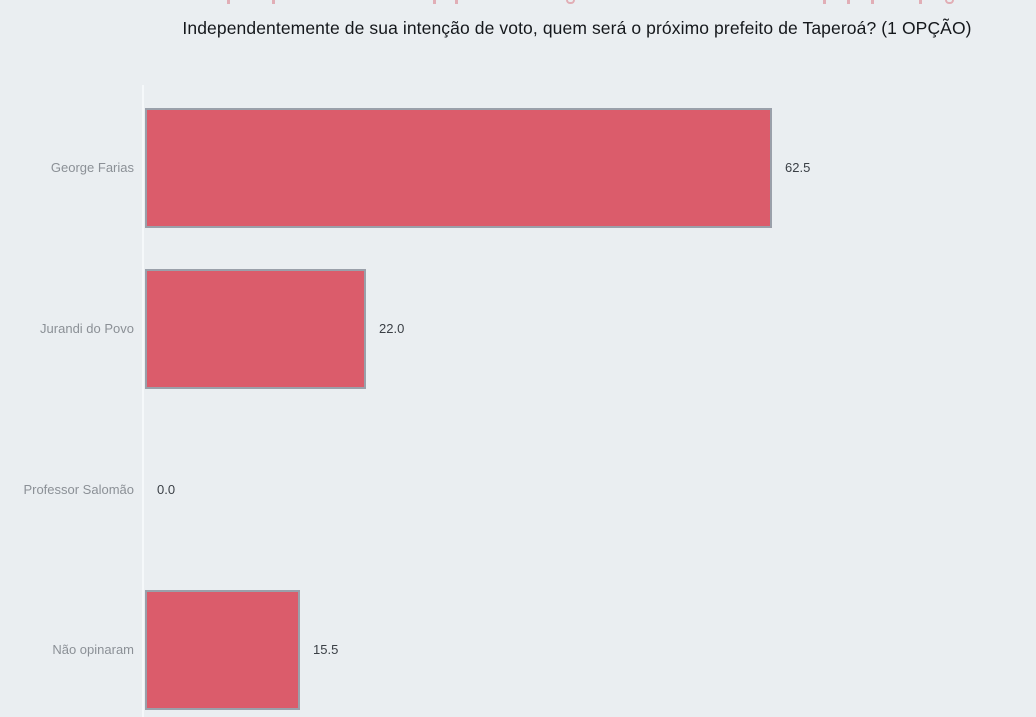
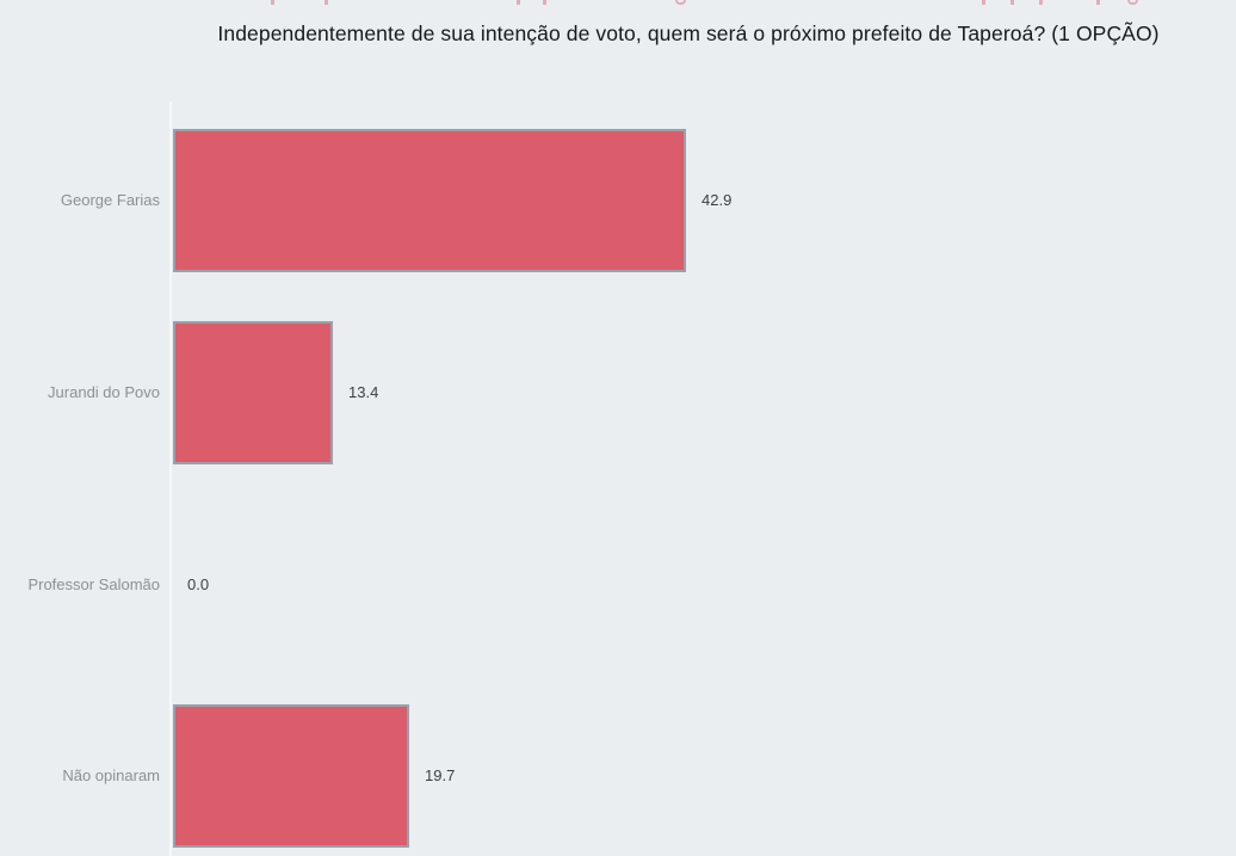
George Farias: 62.5 -> 42.9
Jurandi do Povo: 22.0 -> 13.4
Não opinaram: 15.5 -> 19.7
